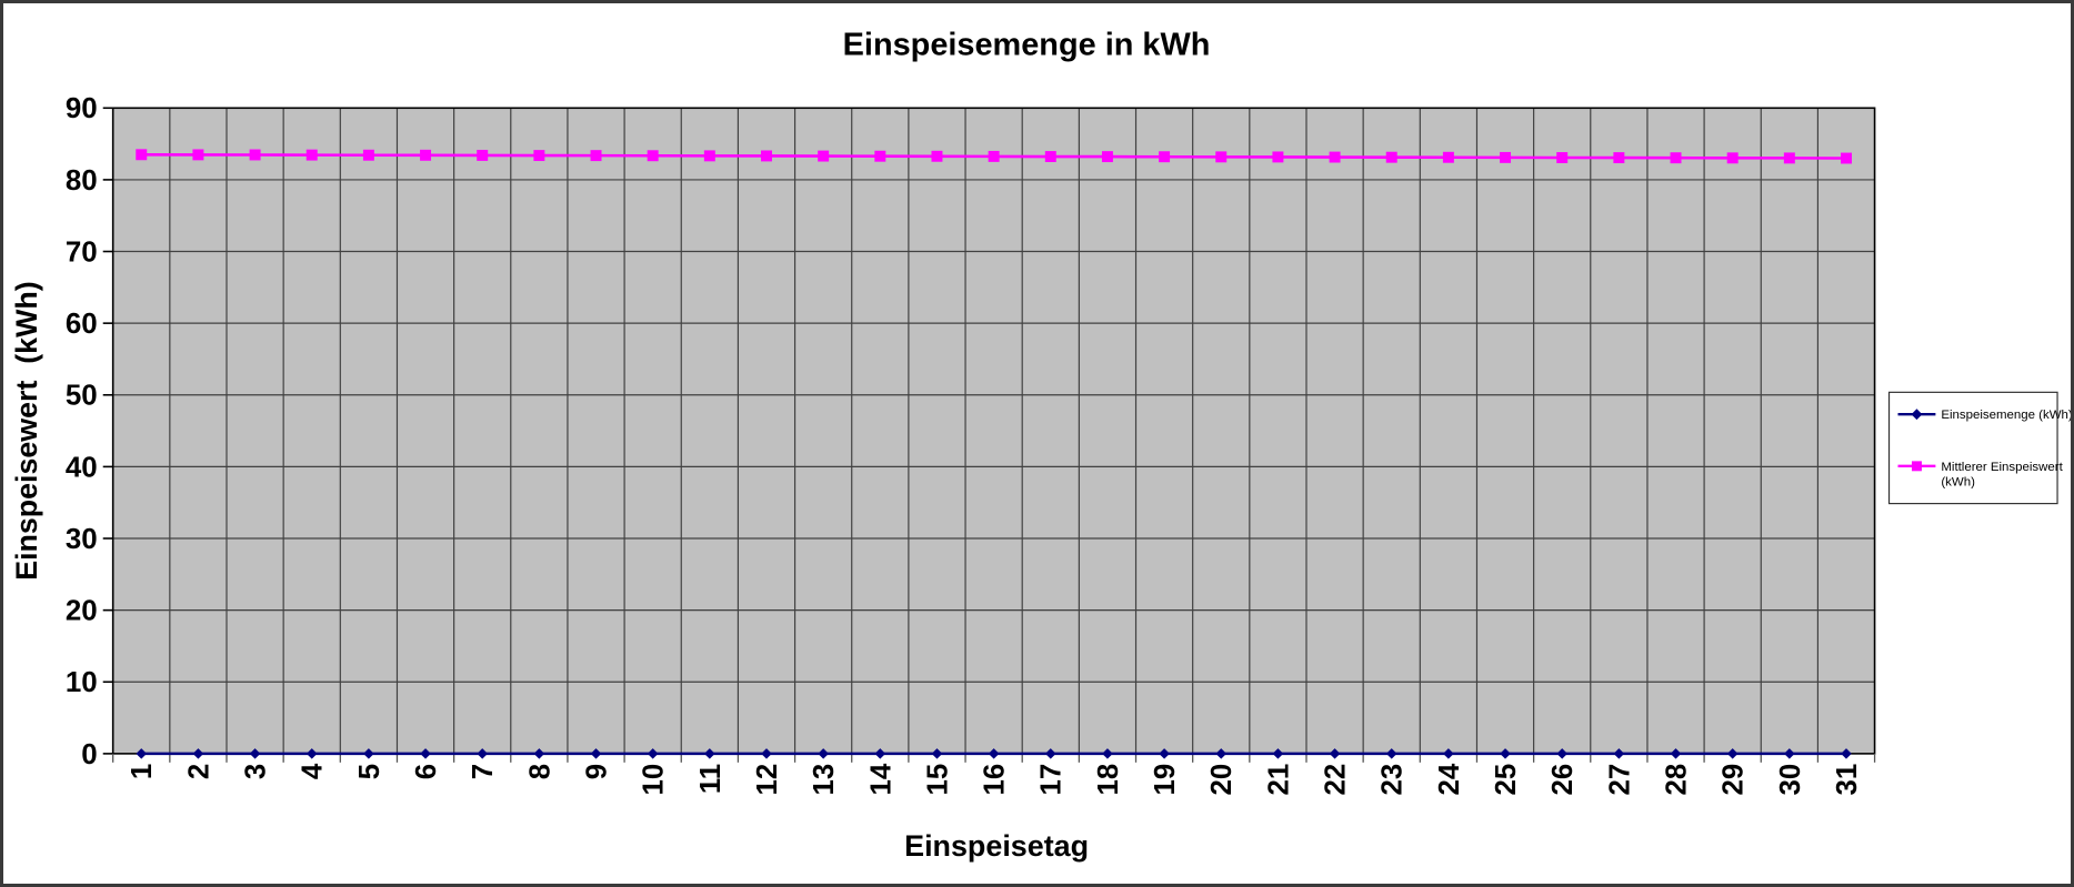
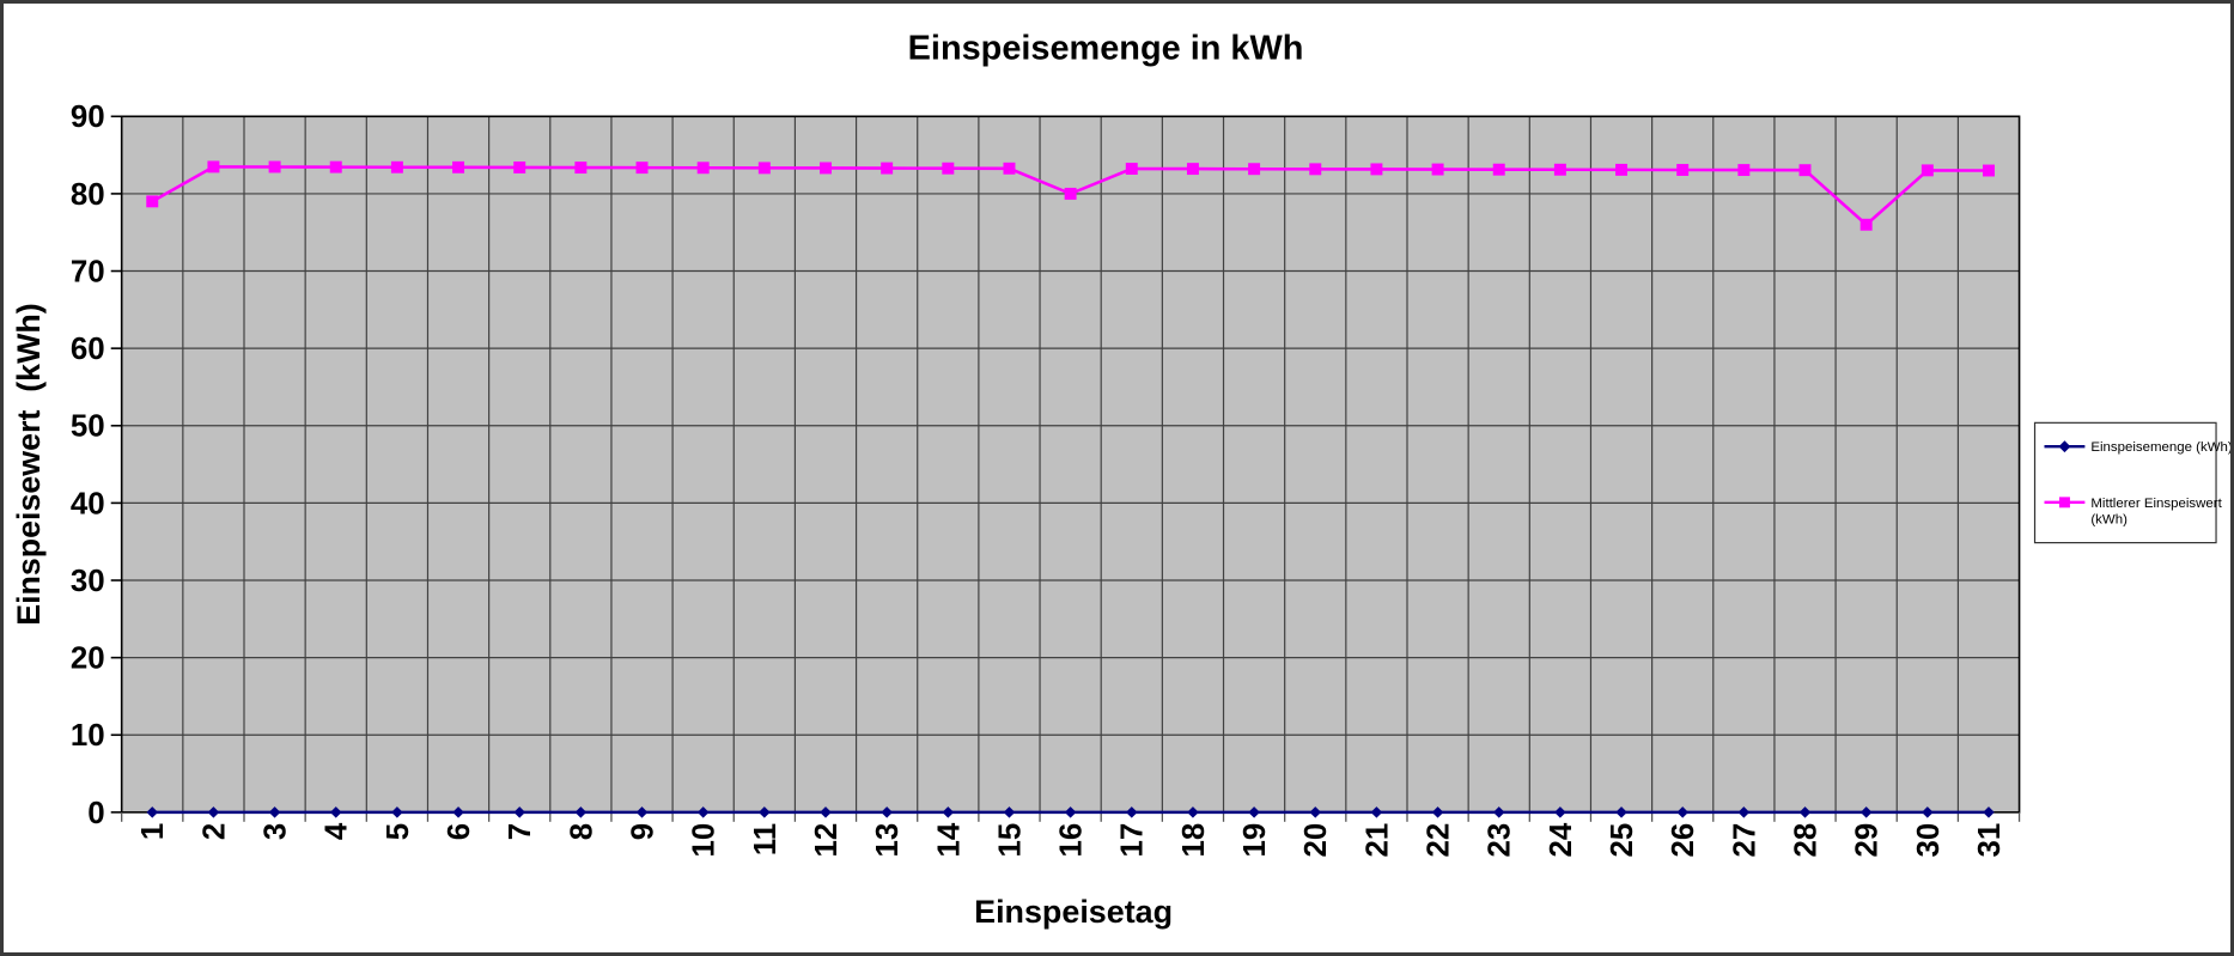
Mittlerer Einspeiswert (kWh)/1: 84 -> 79
Mittlerer Einspeiswert (kWh)/16: 83 -> 80
Mittlerer Einspeiswert (kWh)/29: 83 -> 76
